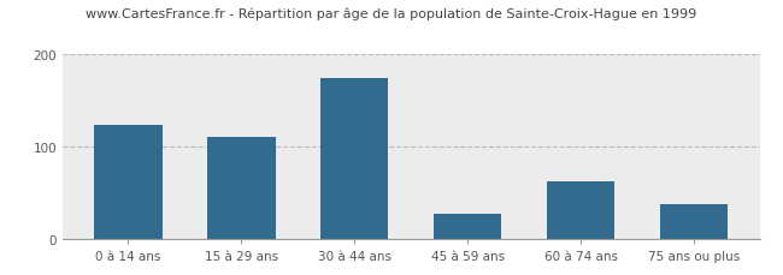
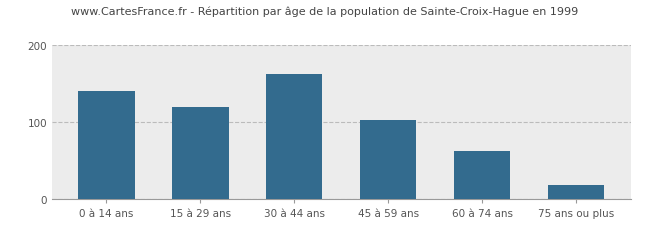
0 à 14 ans: 124 -> 140
15 à 29 ans: 110 -> 120
30 à 44 ans: 174 -> 163
45 à 59 ans: 28 -> 103
75 ans ou plus: 38 -> 18
